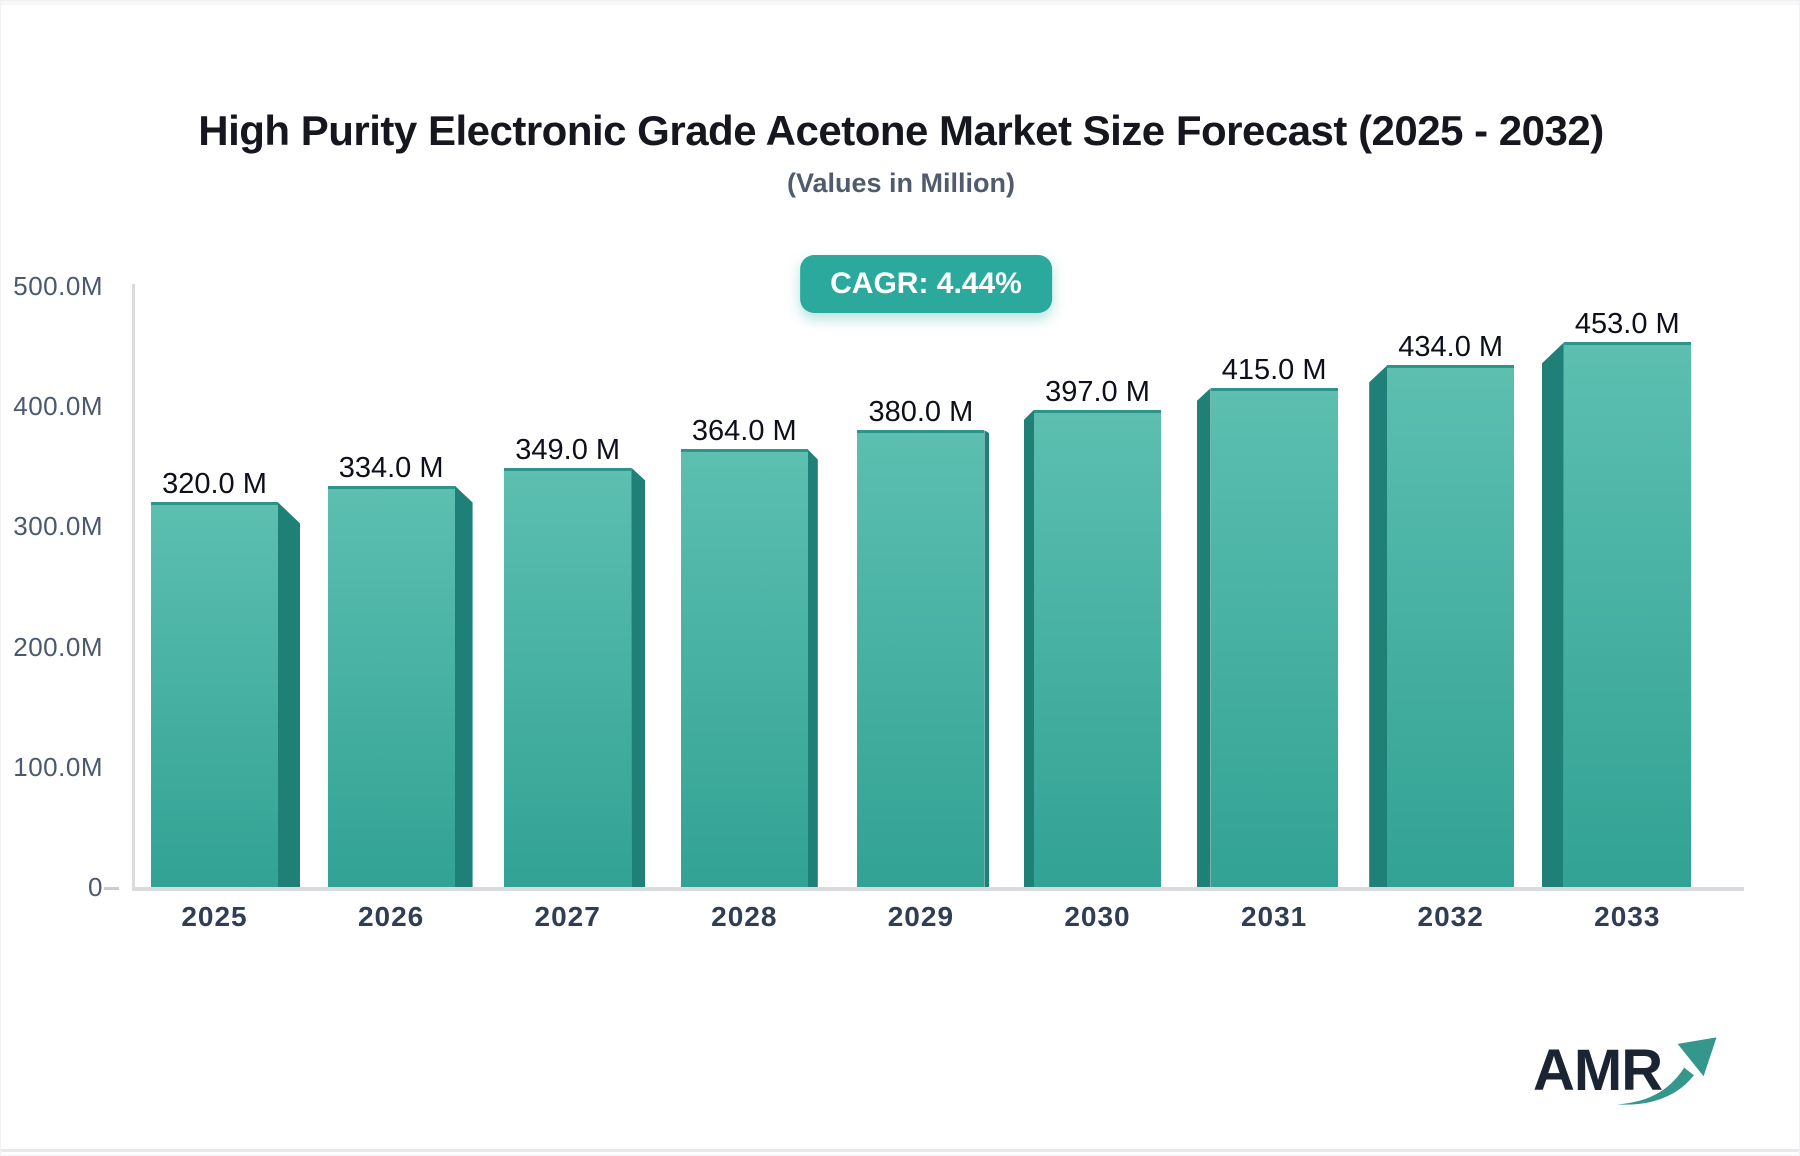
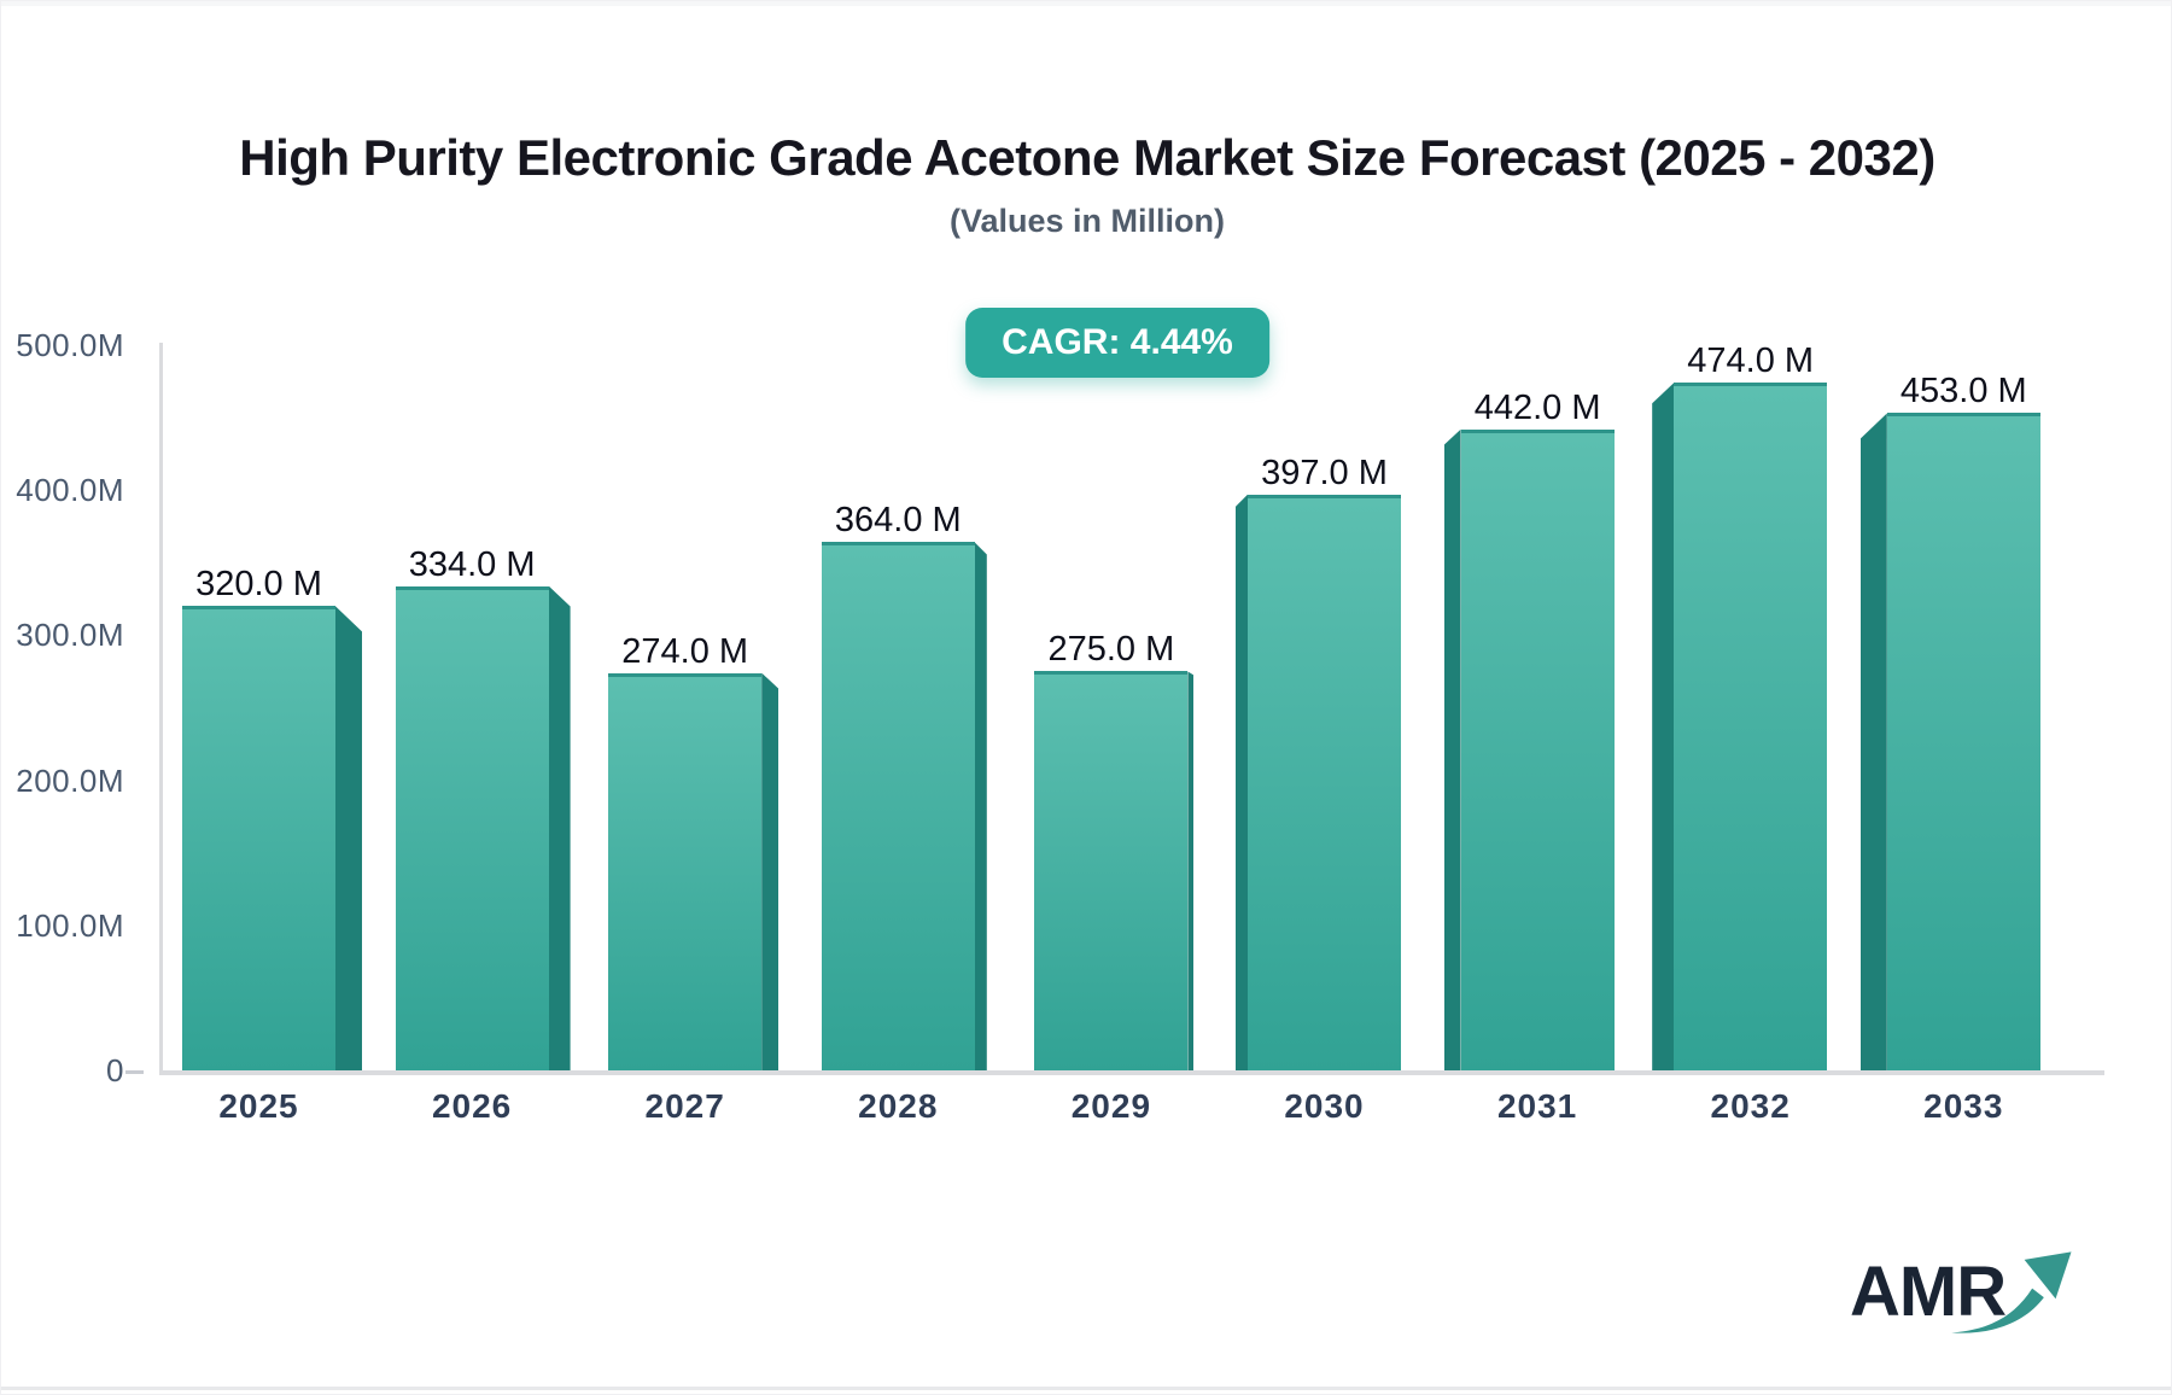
2027: 349.0 -> 274.0
2029: 380.0 -> 275.0
2031: 415.0 -> 442.0
2032: 434.0 -> 474.0
